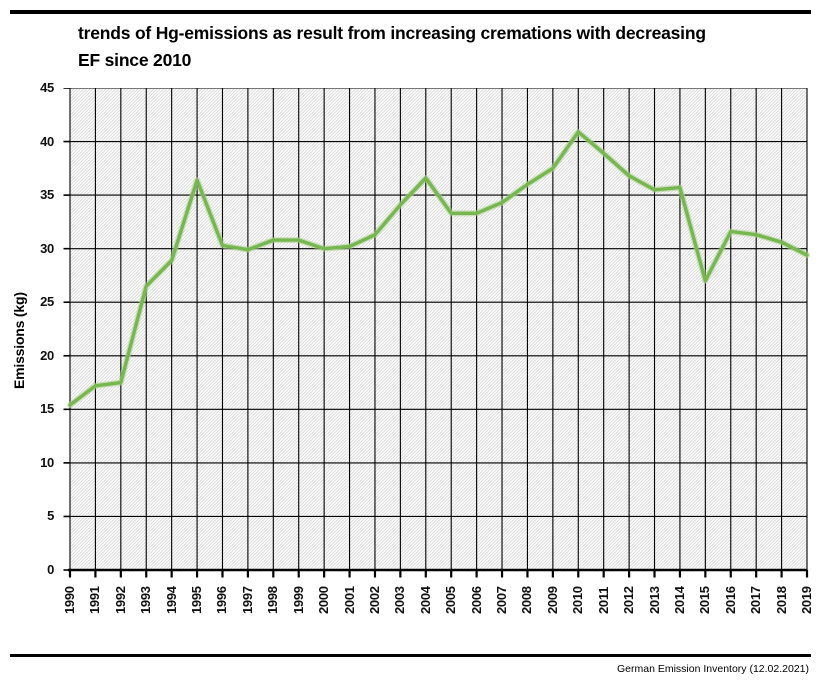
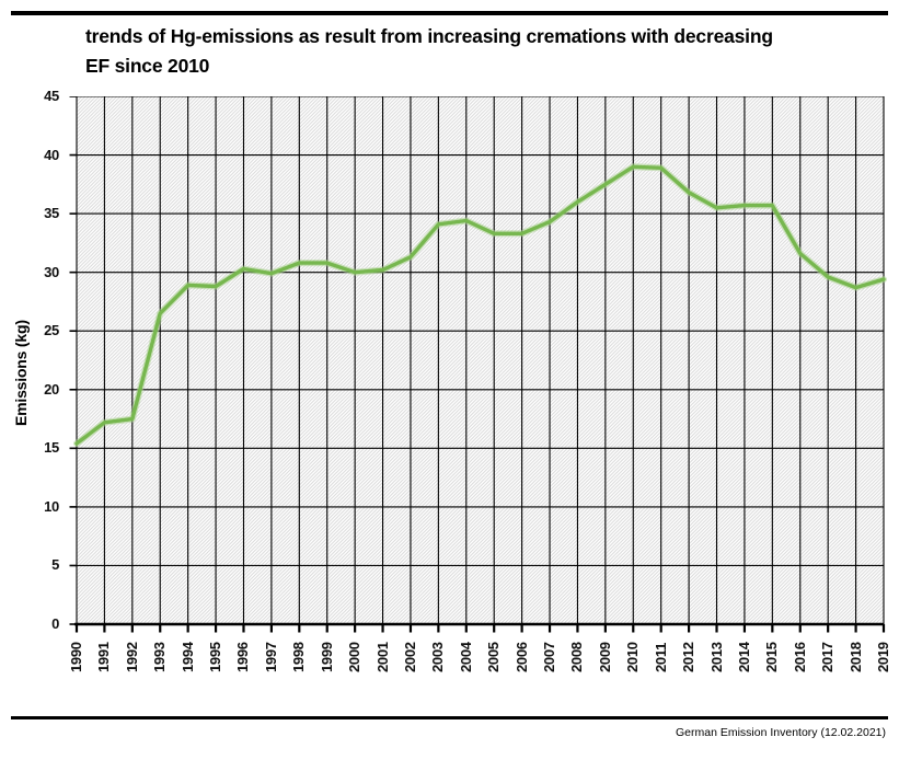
1995: 36.4 -> 28.8
2004: 36.6 -> 34.4
2010: 40.9 -> 39.0
2015: 27.0 -> 35.7
2017: 31.3 -> 29.6
2018: 30.6 -> 28.7
